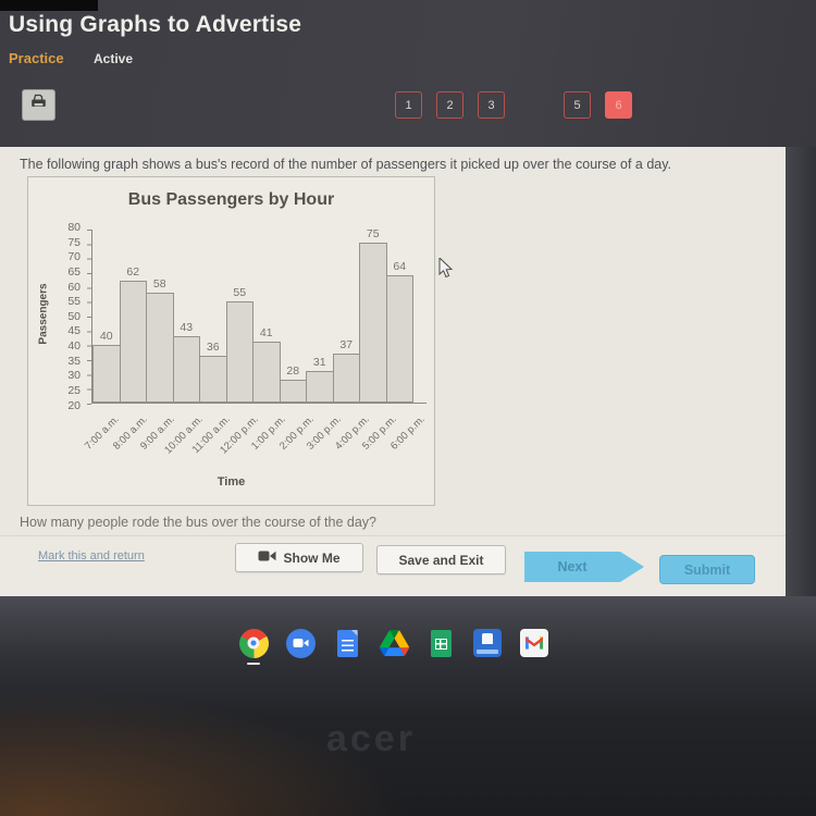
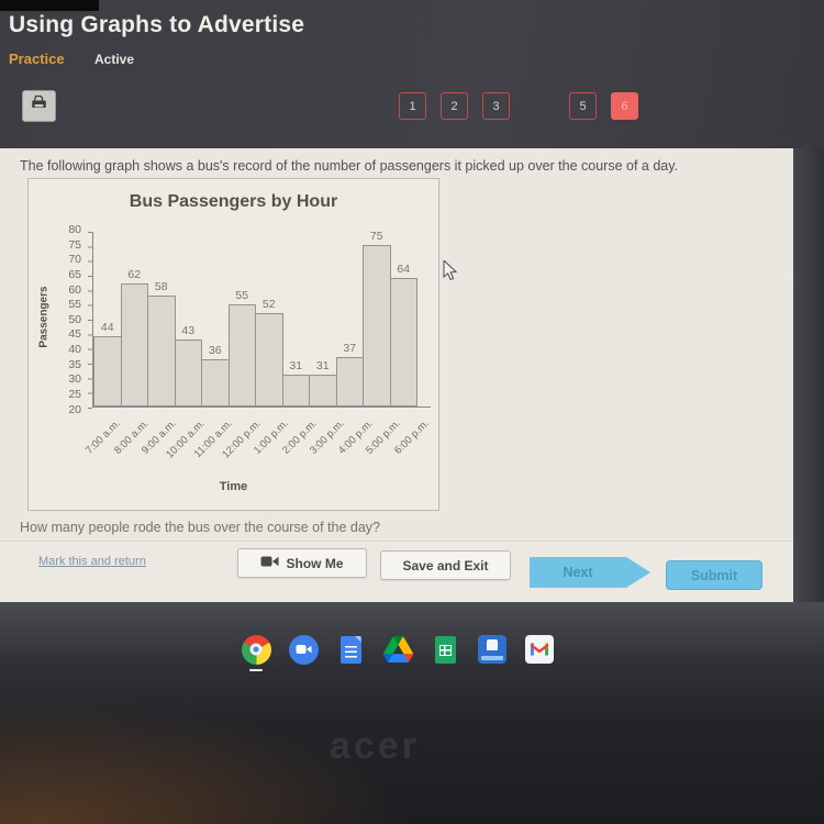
7:00 a.m.: 40 -> 44
1:00 p.m.: 41 -> 52
2:00 p.m.: 28 -> 31
